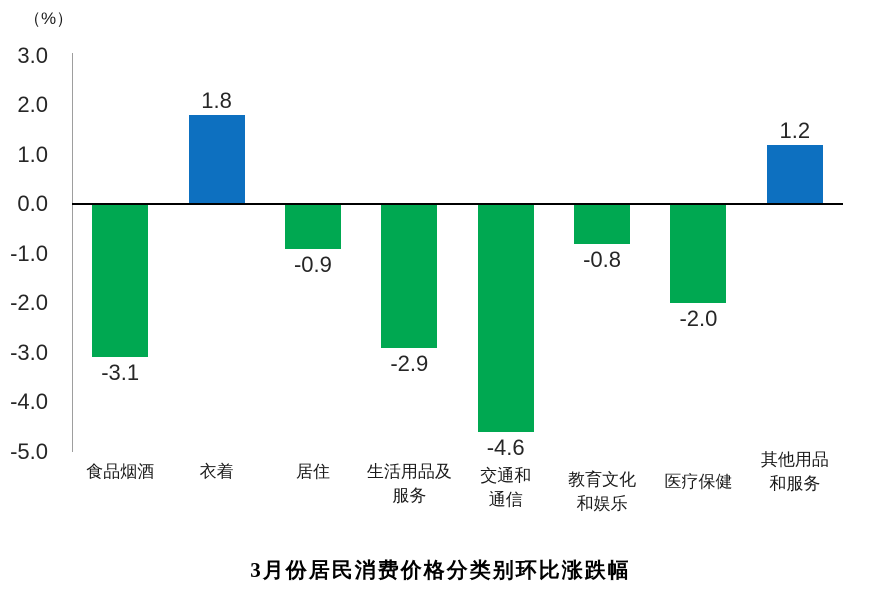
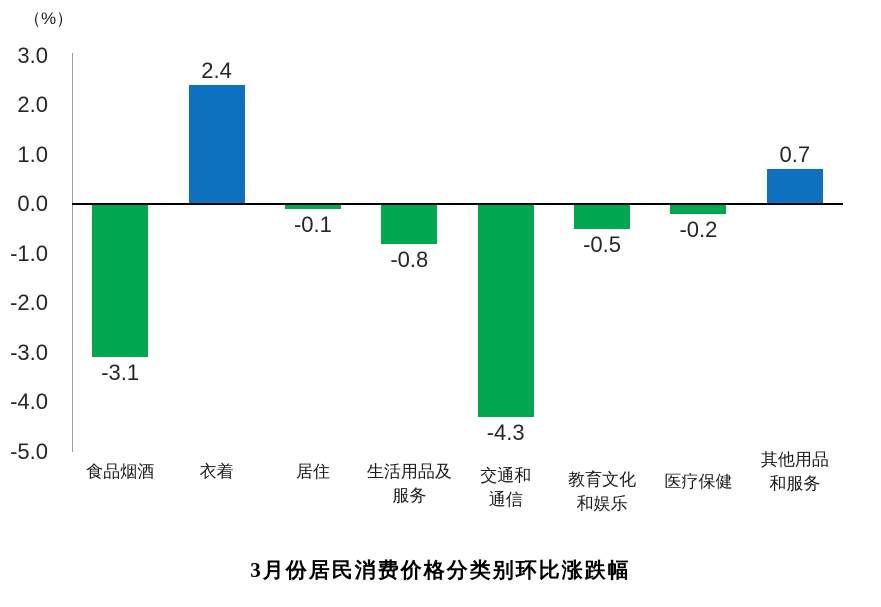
衣着: 1.8 -> 2.4
居住: -0.9 -> -0.1
生活用品及 服务: -2.9 -> -0.8
交通和 通信: -4.6 -> -4.3
教育文化 和娱乐: -0.8 -> -0.5
医疗保健: -2.0 -> -0.2
其他用品 和服务: 1.2 -> 0.7
